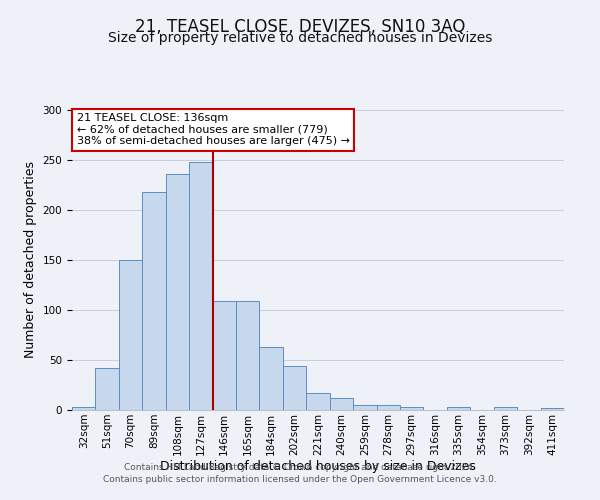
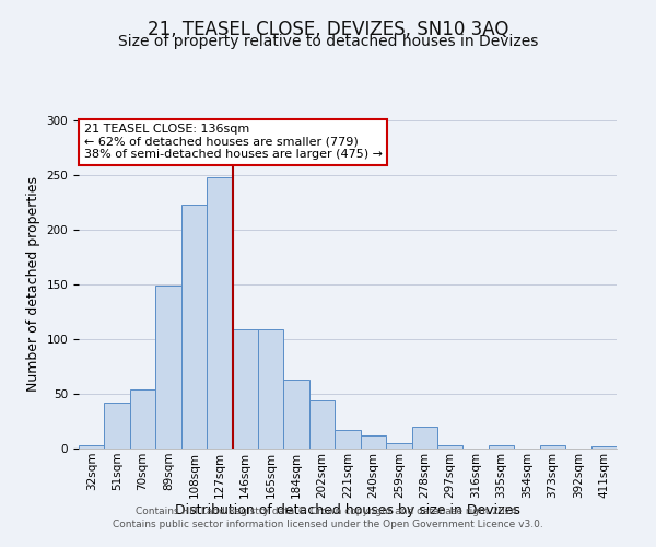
70sqm: 150 -> 54
89sqm: 218 -> 149
108sqm: 236 -> 223
278sqm: 5 -> 20
